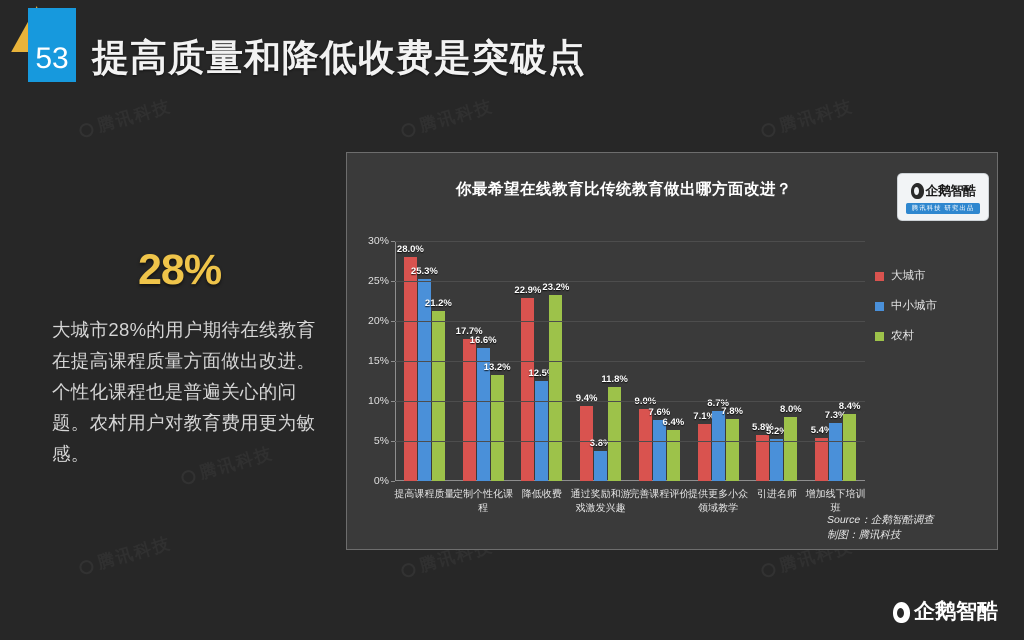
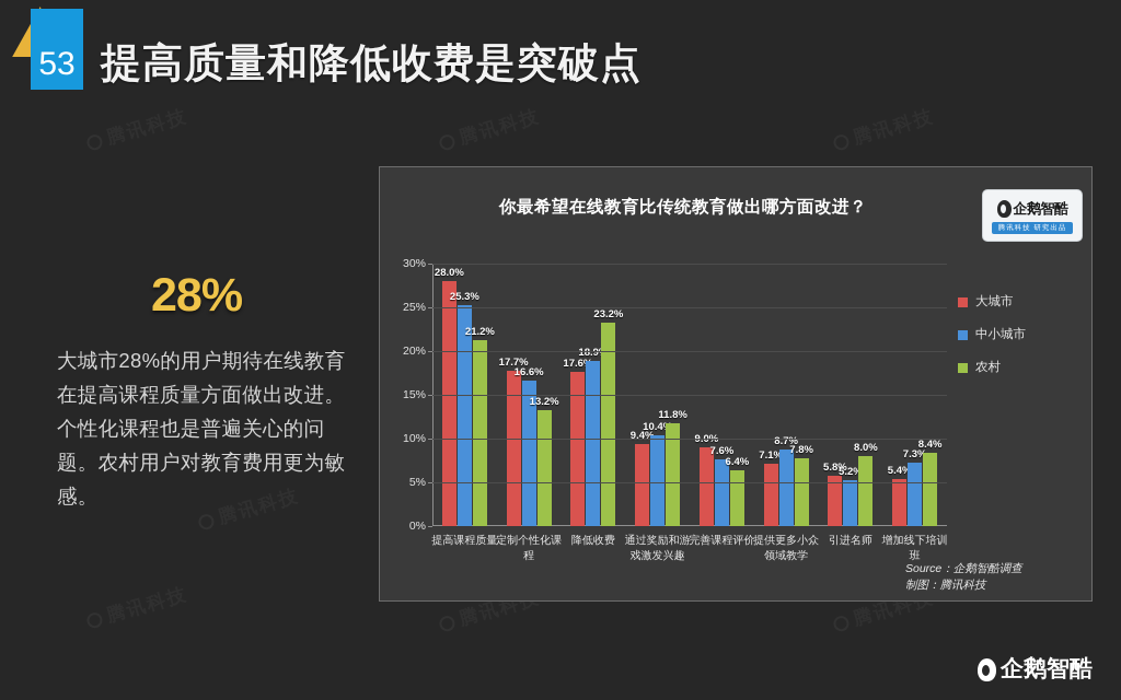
大城市/降低收费: 22.9% -> 17.6%
中小城市/降低收费: 12.5% -> 18.9%
中小城市/通过奖励和游戏激发兴趣: 3.8% -> 10.4%
